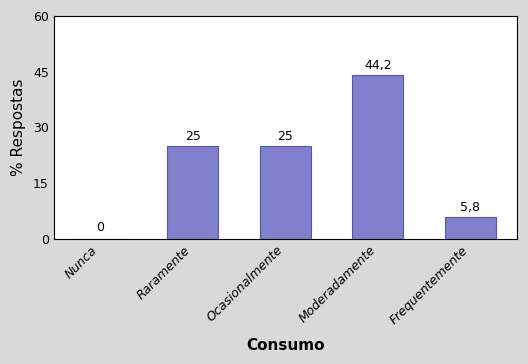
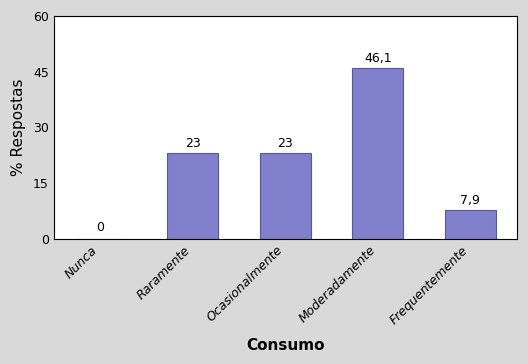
Raramente: 25 -> 23
Ocasionalmente: 25 -> 23
Moderadamente: 44,2 -> 46,1
Frequentemente: 5,8 -> 7,9
